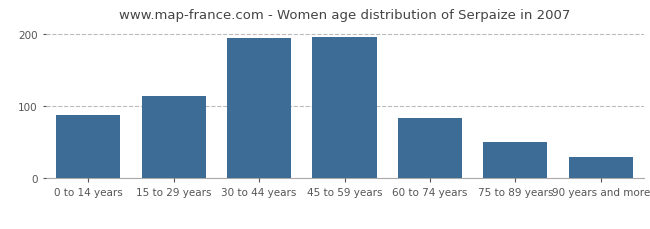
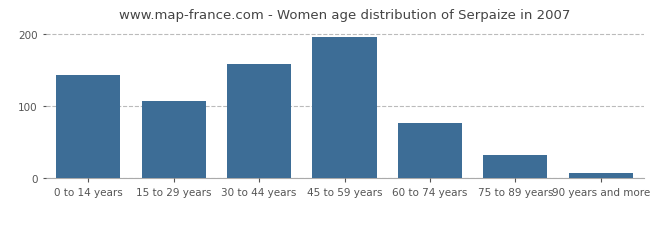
0 to 14 years: 88 -> 143
15 to 29 years: 114 -> 107
30 to 44 years: 194 -> 158
60 to 74 years: 84 -> 76
75 to 89 years: 50 -> 32
90 years and more: 30 -> 7
